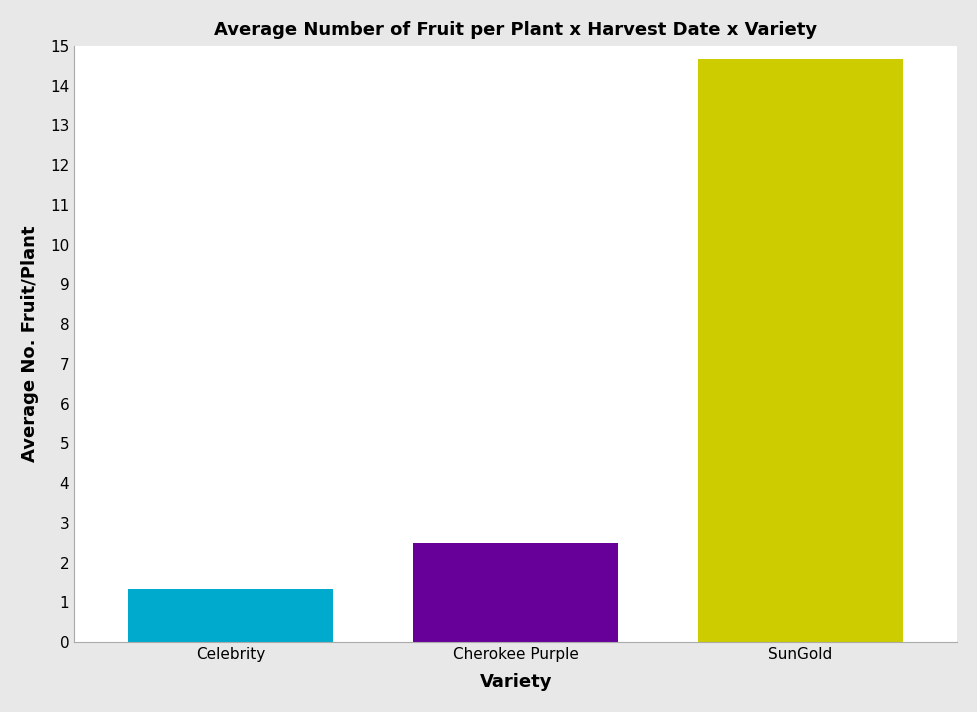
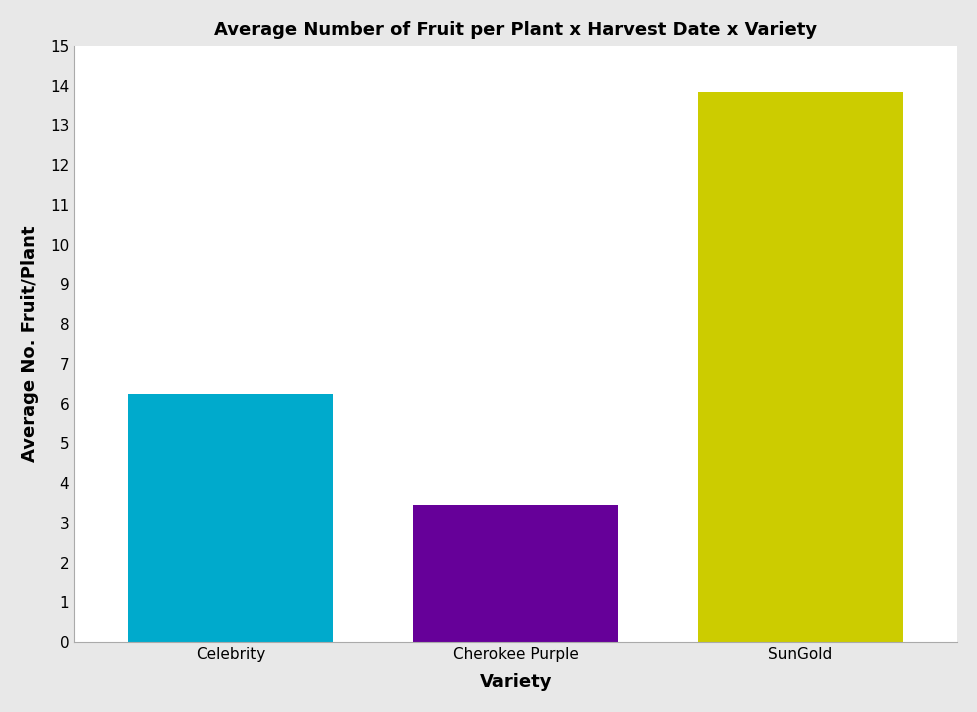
Celebrity: 1.35 -> 6.25
Cherokee Purple: 2.50 -> 3.45
SunGold: 14.67 -> 13.85
